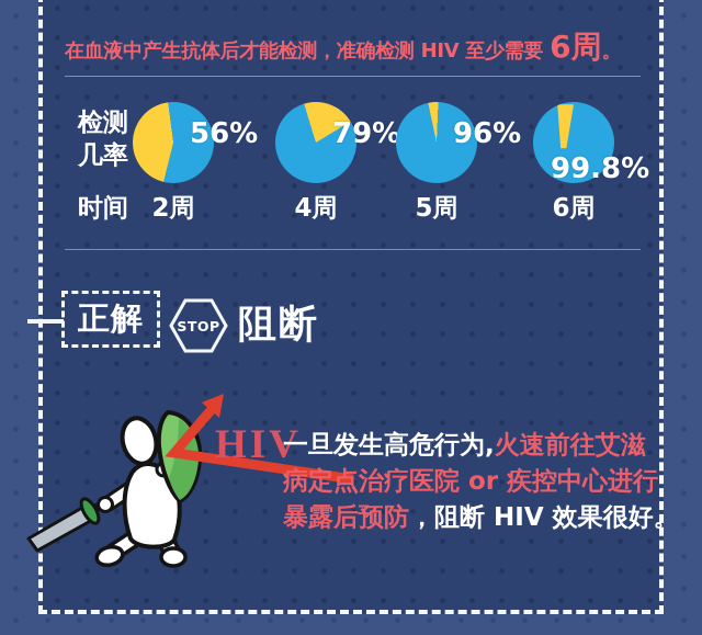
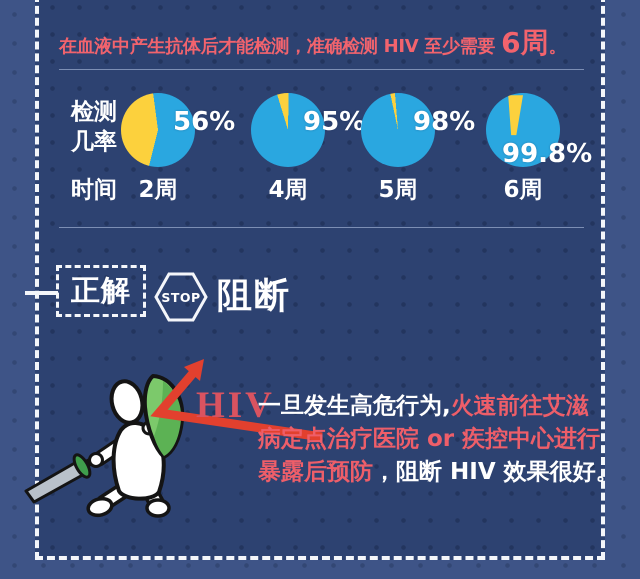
4周: 79% -> 95%
5周: 96% -> 98%
